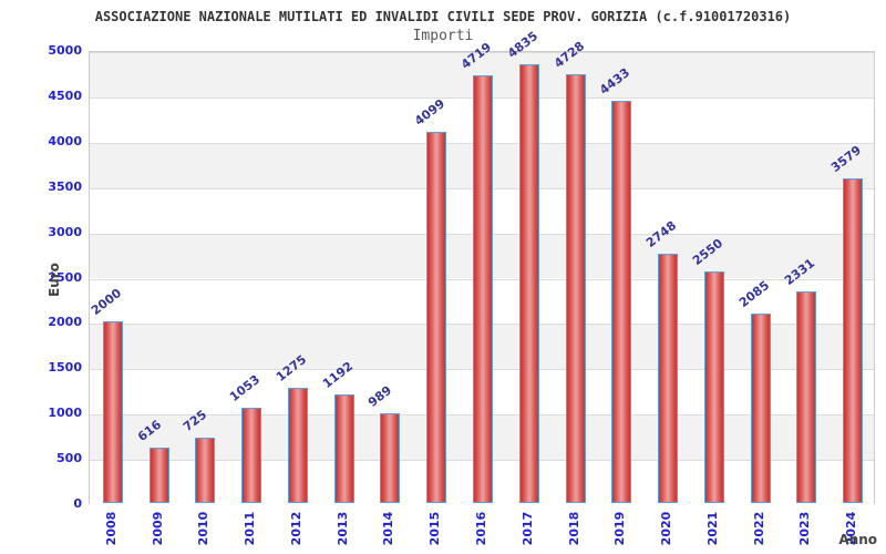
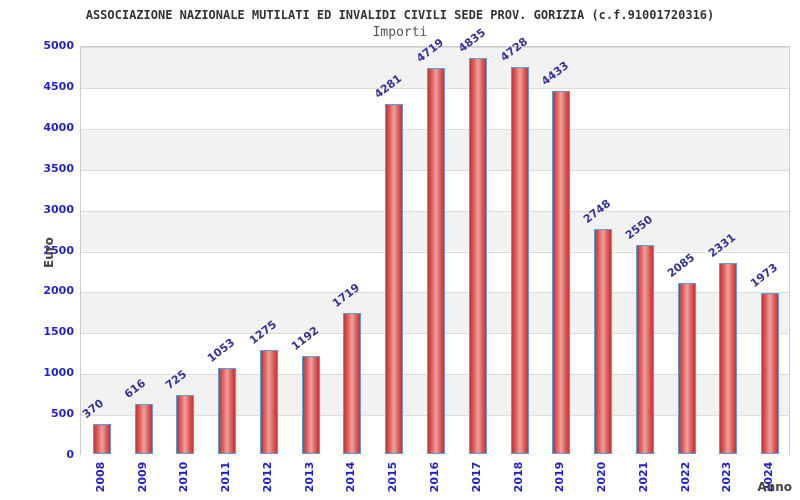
2008: 2000 -> 370
2014: 989 -> 1719
2015: 4099 -> 4281
2024: 3579 -> 1973
